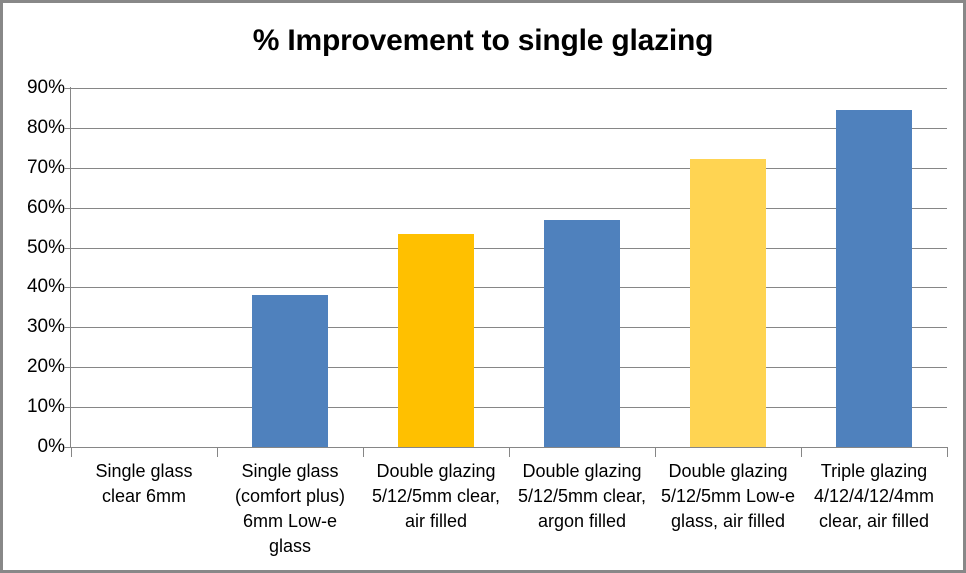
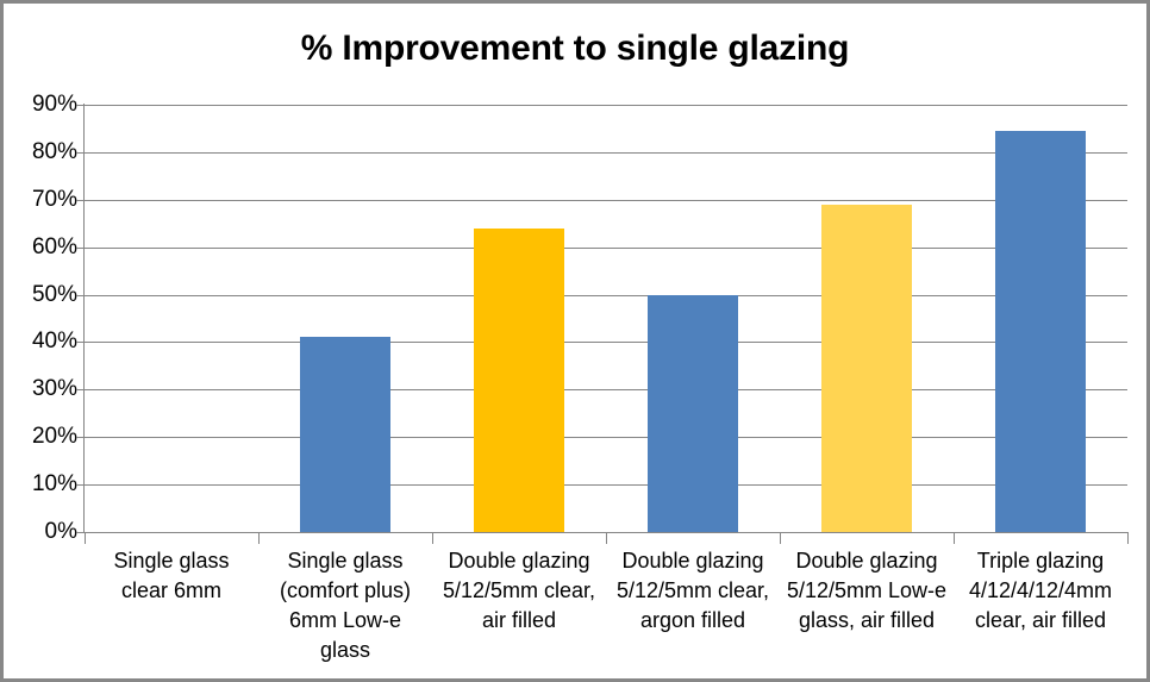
Single glass (comfort plus) 6mm Low-e glass: 38% -> 41%
Double glazing 5/12/5mm clear, air filled: 54% -> 64%
Double glazing 5/12/5mm clear, argon filled: 57% -> 50%
Double glazing 5/12/5mm Low-e glass, air filled: 72% -> 69%
